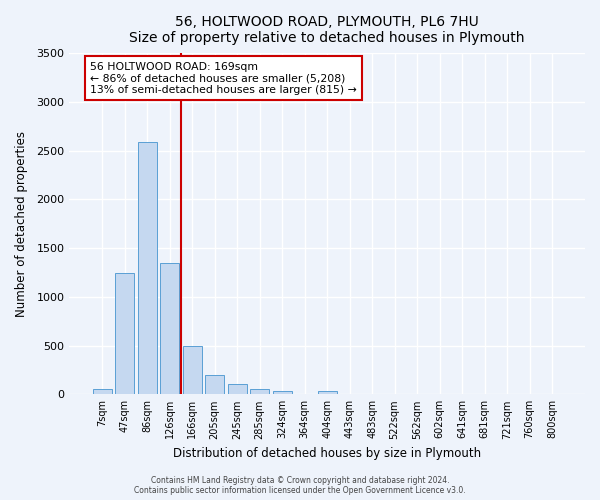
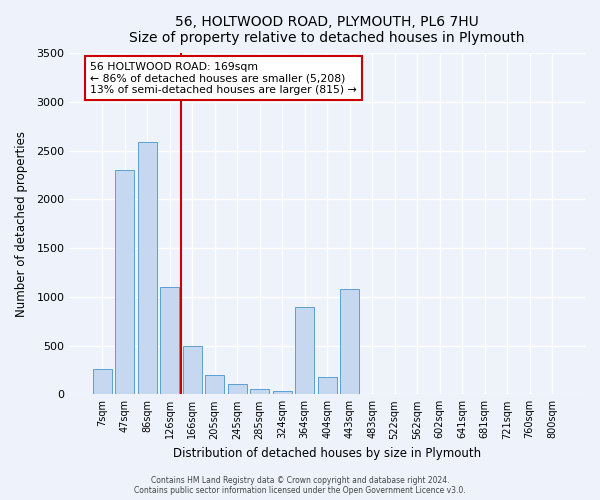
7sqm: 50 -> 260
47sqm: 1240 -> 2300
126sqm: 1350 -> 1100
364sqm: 0 -> 900
404sqm: 30 -> 180
443sqm: 0 -> 1080
